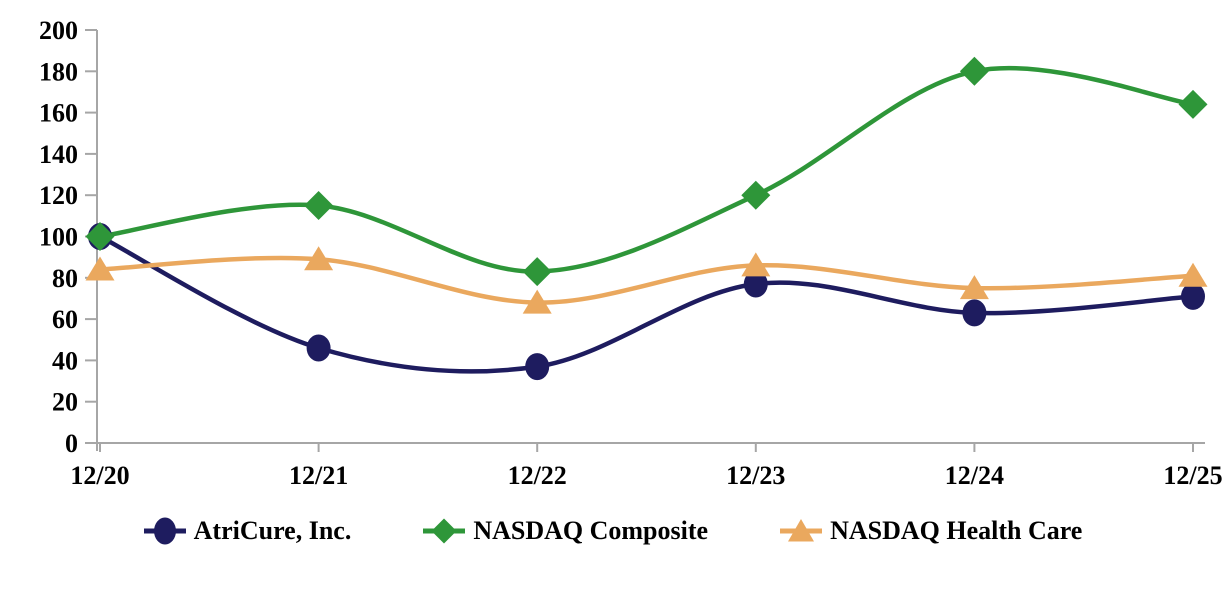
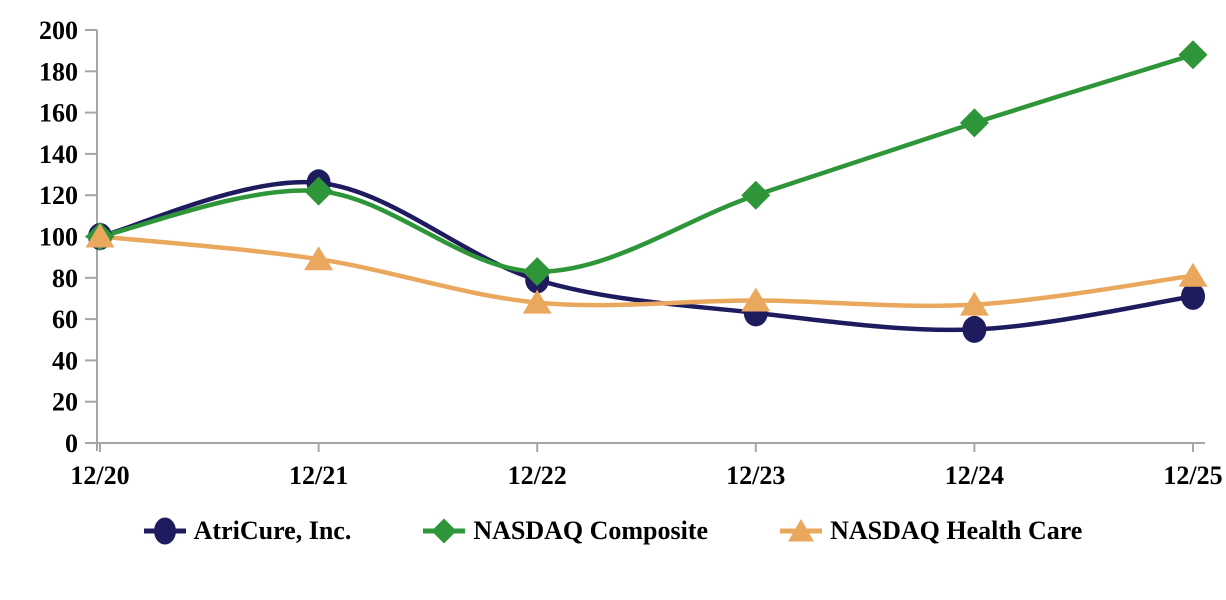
NASDAQ Health Care/12/20: 84 -> 100
AtriCure, Inc./12/21: 46 -> 126
NASDAQ Composite/12/21: 115 -> 122
AtriCure, Inc./12/22: 37 -> 79
AtriCure, Inc./12/23: 77 -> 63
NASDAQ Health Care/12/23: 86 -> 69
AtriCure, Inc./12/24: 63 -> 55
NASDAQ Composite/12/24: 180 -> 155
NASDAQ Health Care/12/24: 75 -> 67
NASDAQ Composite/12/25: 164 -> 188
